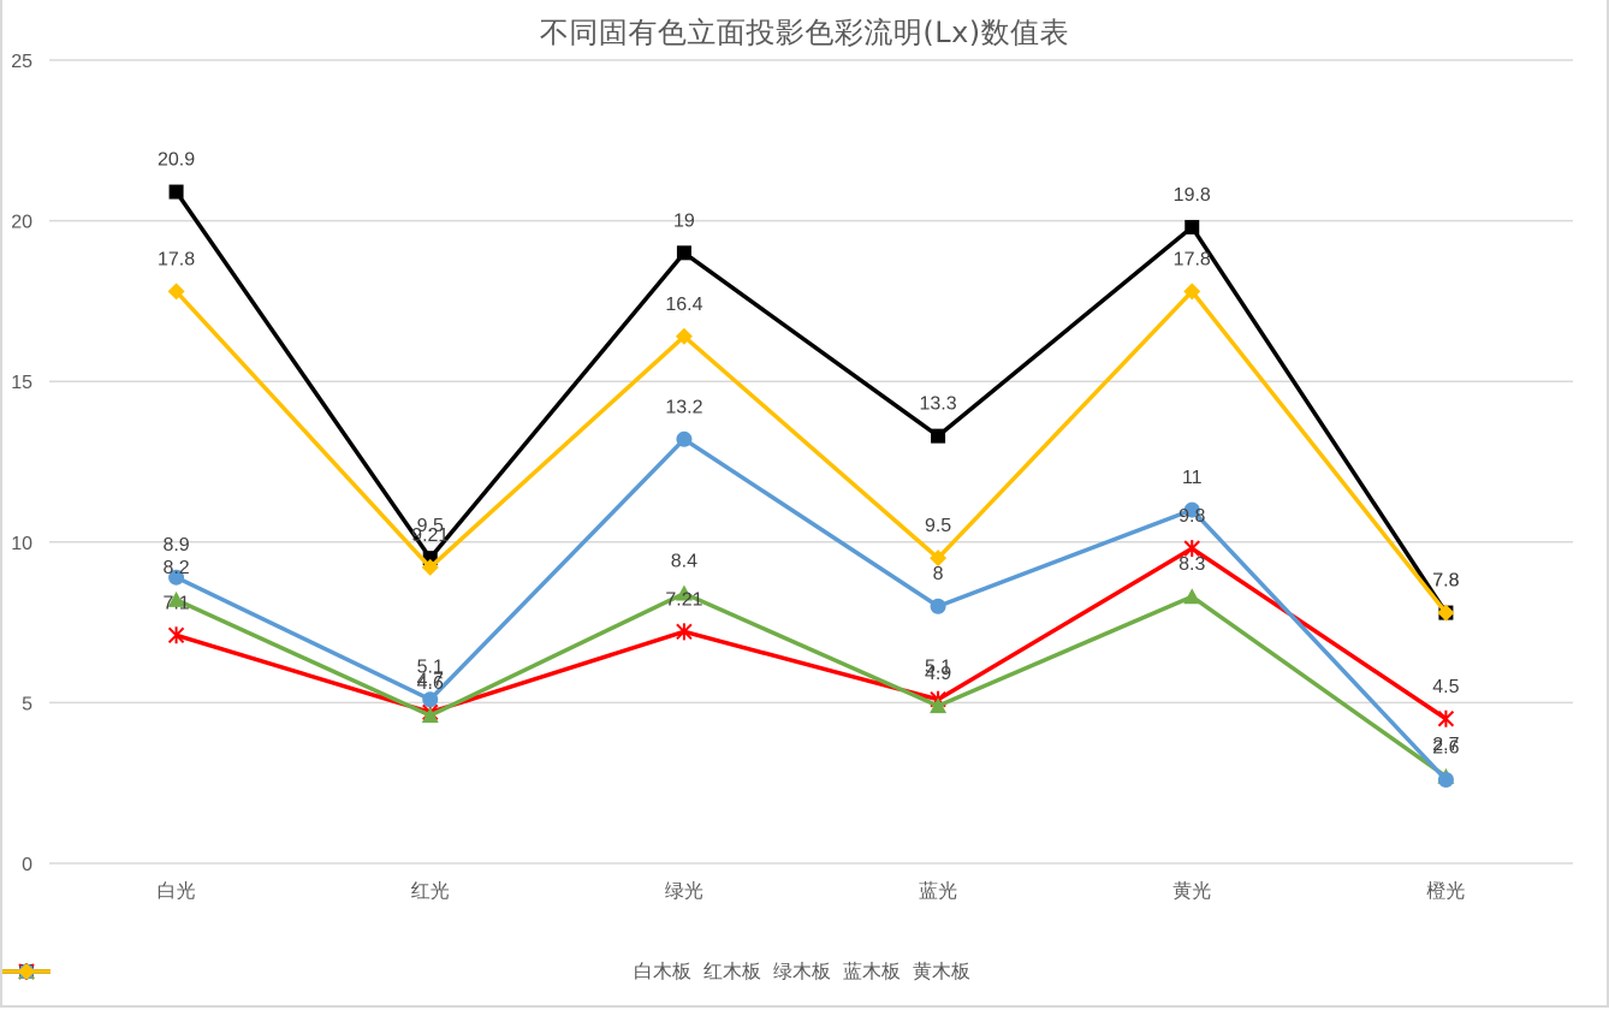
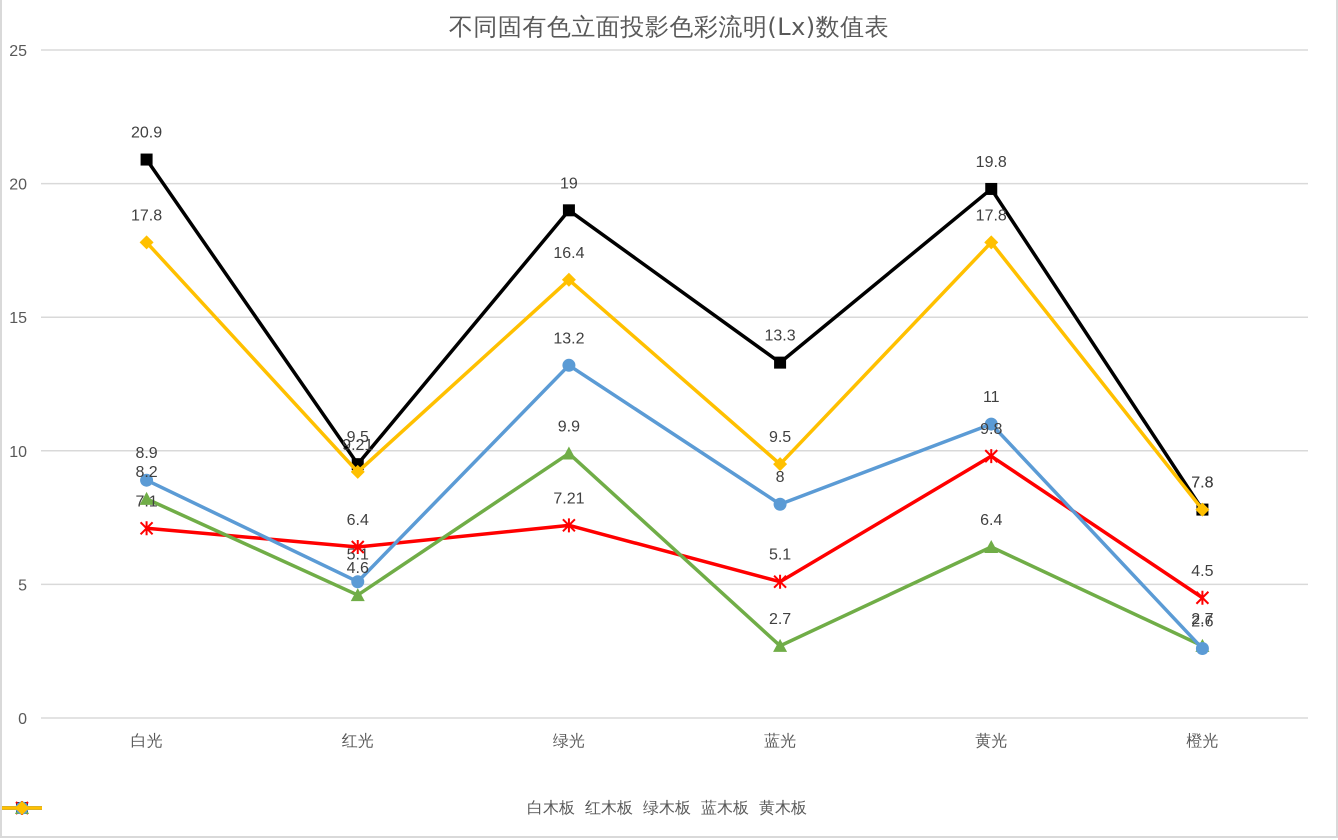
红木板/红光: 4.7 -> 6.4
绿木板/绿光: 8.4 -> 9.9
绿木板/蓝光: 4.9 -> 2.7
绿木板/黄光: 8.3 -> 6.4
